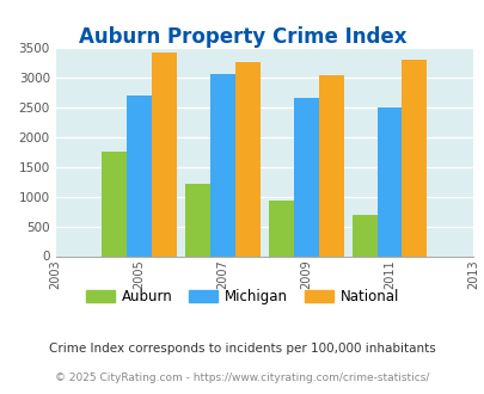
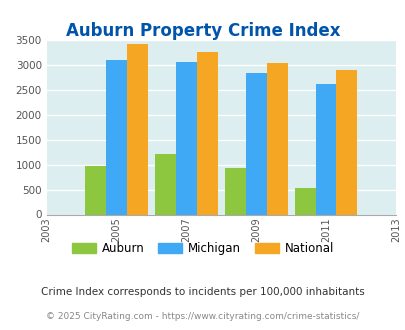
Auburn/2005: 1750 -> 980
Michigan/2005: 2700 -> 3090
Michigan/2009: 2650 -> 2830
Auburn/2011: 700 -> 530
Michigan/2011: 2500 -> 2620
National/2011: 3300 -> 2890
